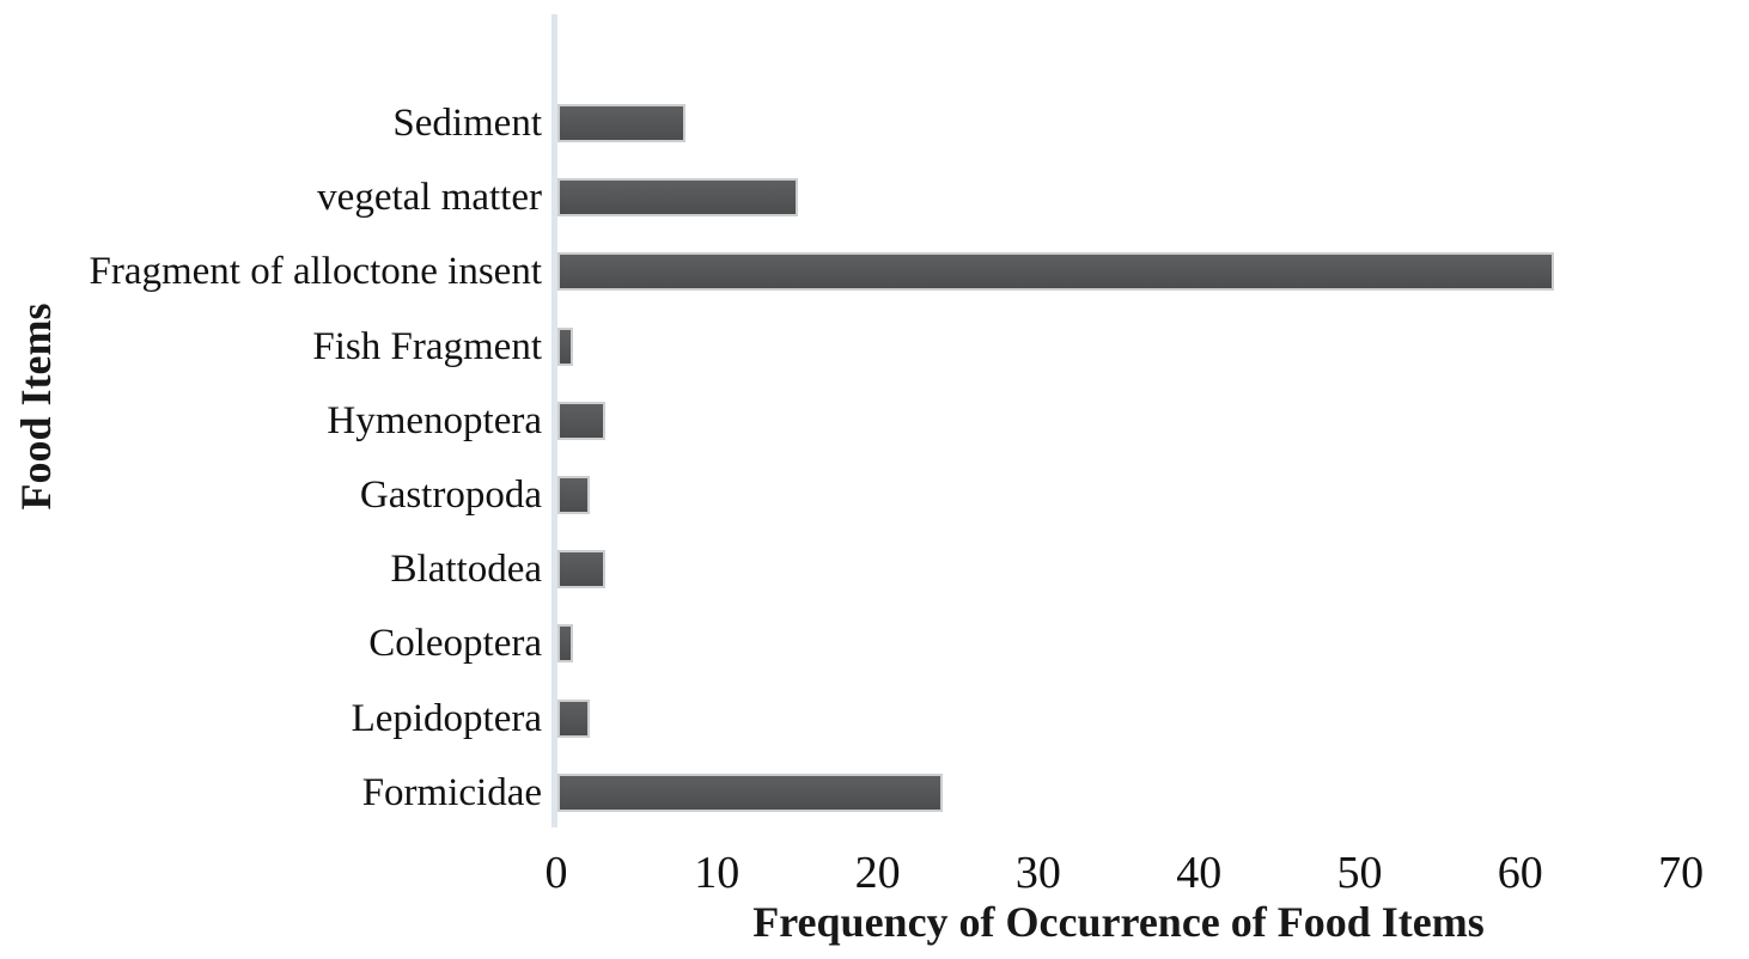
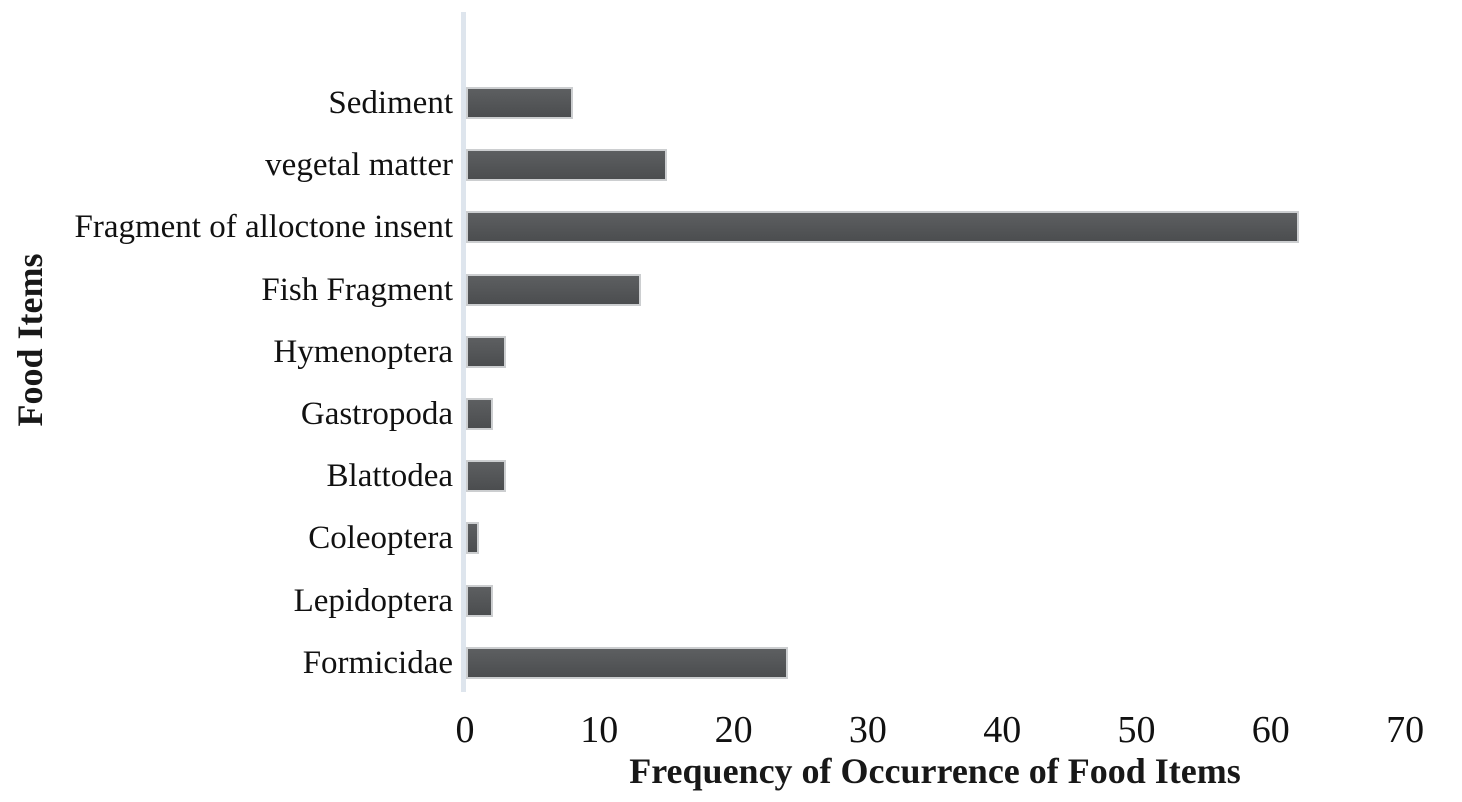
Fish Fragment: 1 -> 13
